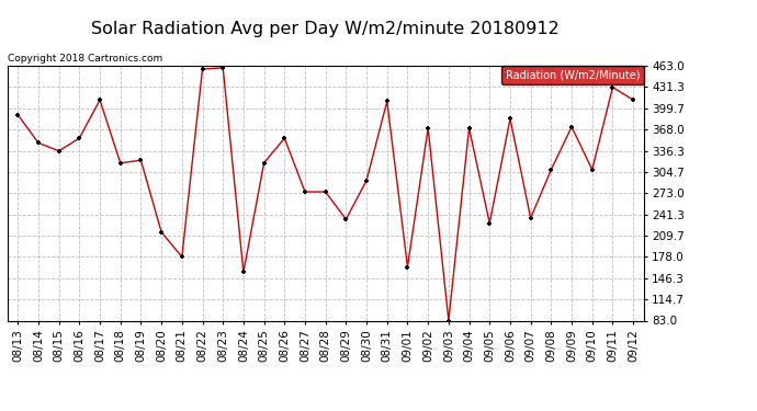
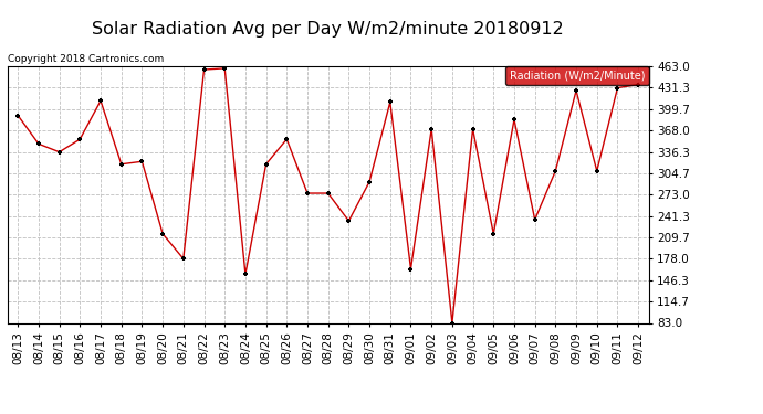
09/05: 228 -> 215
09/09: 372 -> 427
09/12: 412 -> 436
